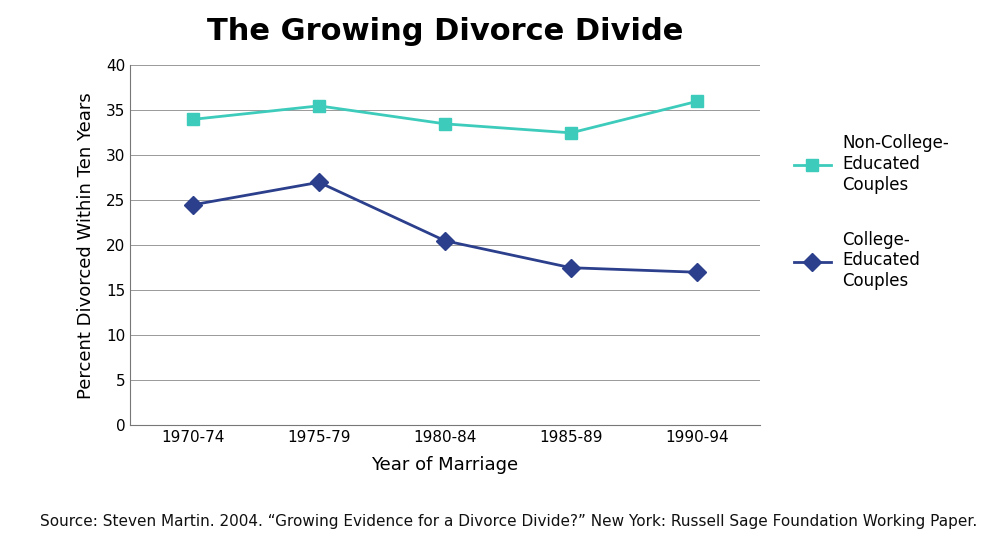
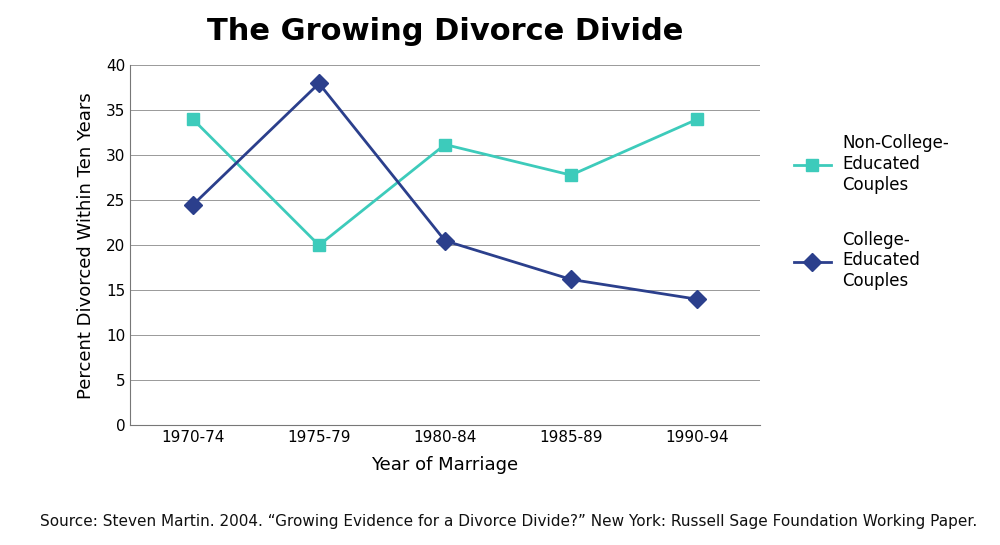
Non-College- Educated Couples/1975-79: 35.5 -> 20.0
College- Educated Couples/1975-79: 27.0 -> 38.0
Non-College- Educated Couples/1980-84: 33.5 -> 31.2
Non-College- Educated Couples/1985-89: 32.5 -> 27.8
College- Educated Couples/1985-89: 17.5 -> 16.2
Non-College- Educated Couples/1990-94: 36.0 -> 34.0
College- Educated Couples/1990-94: 17.0 -> 14.0
